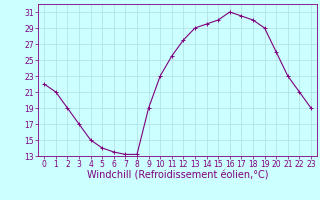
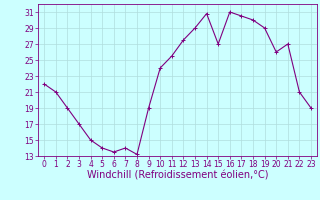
7: 13.2 -> 14.0
10: 23.0 -> 24.0
14: 29.5 -> 30.8
15: 30.0 -> 27.0
21: 23.0 -> 27.0
